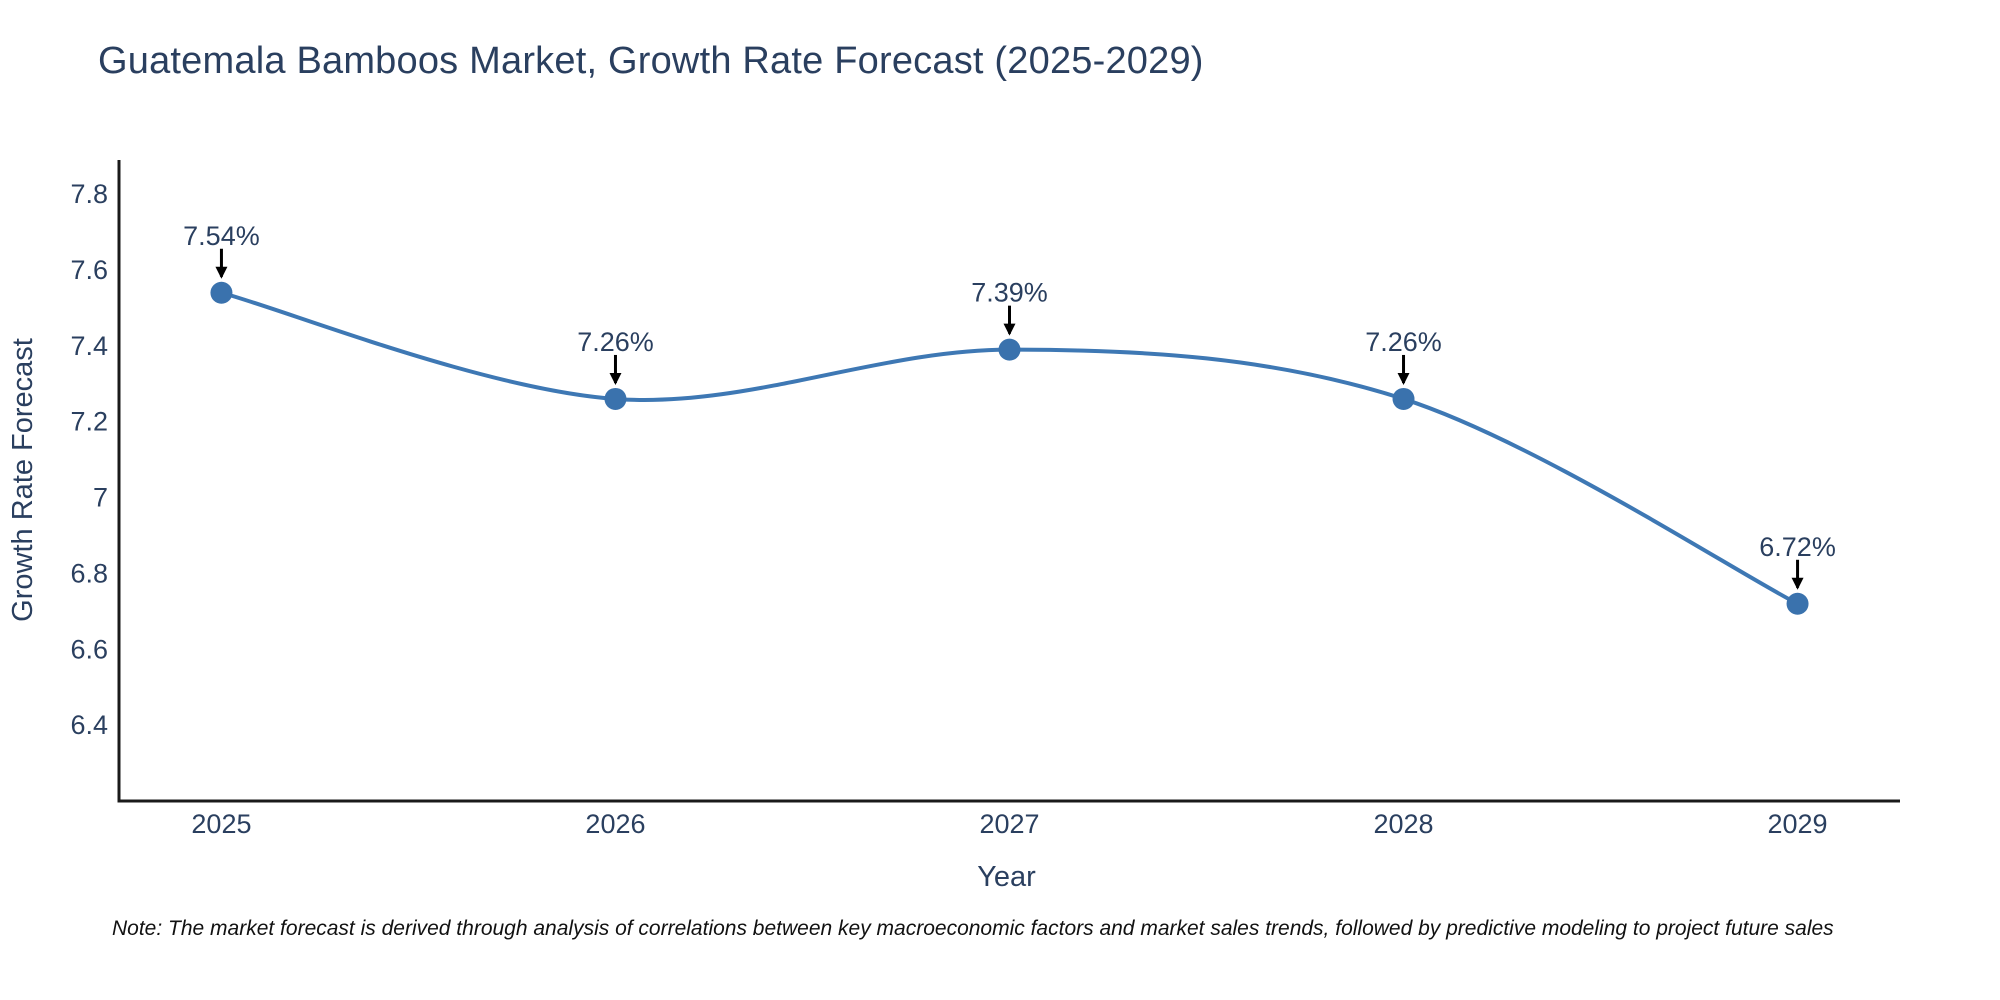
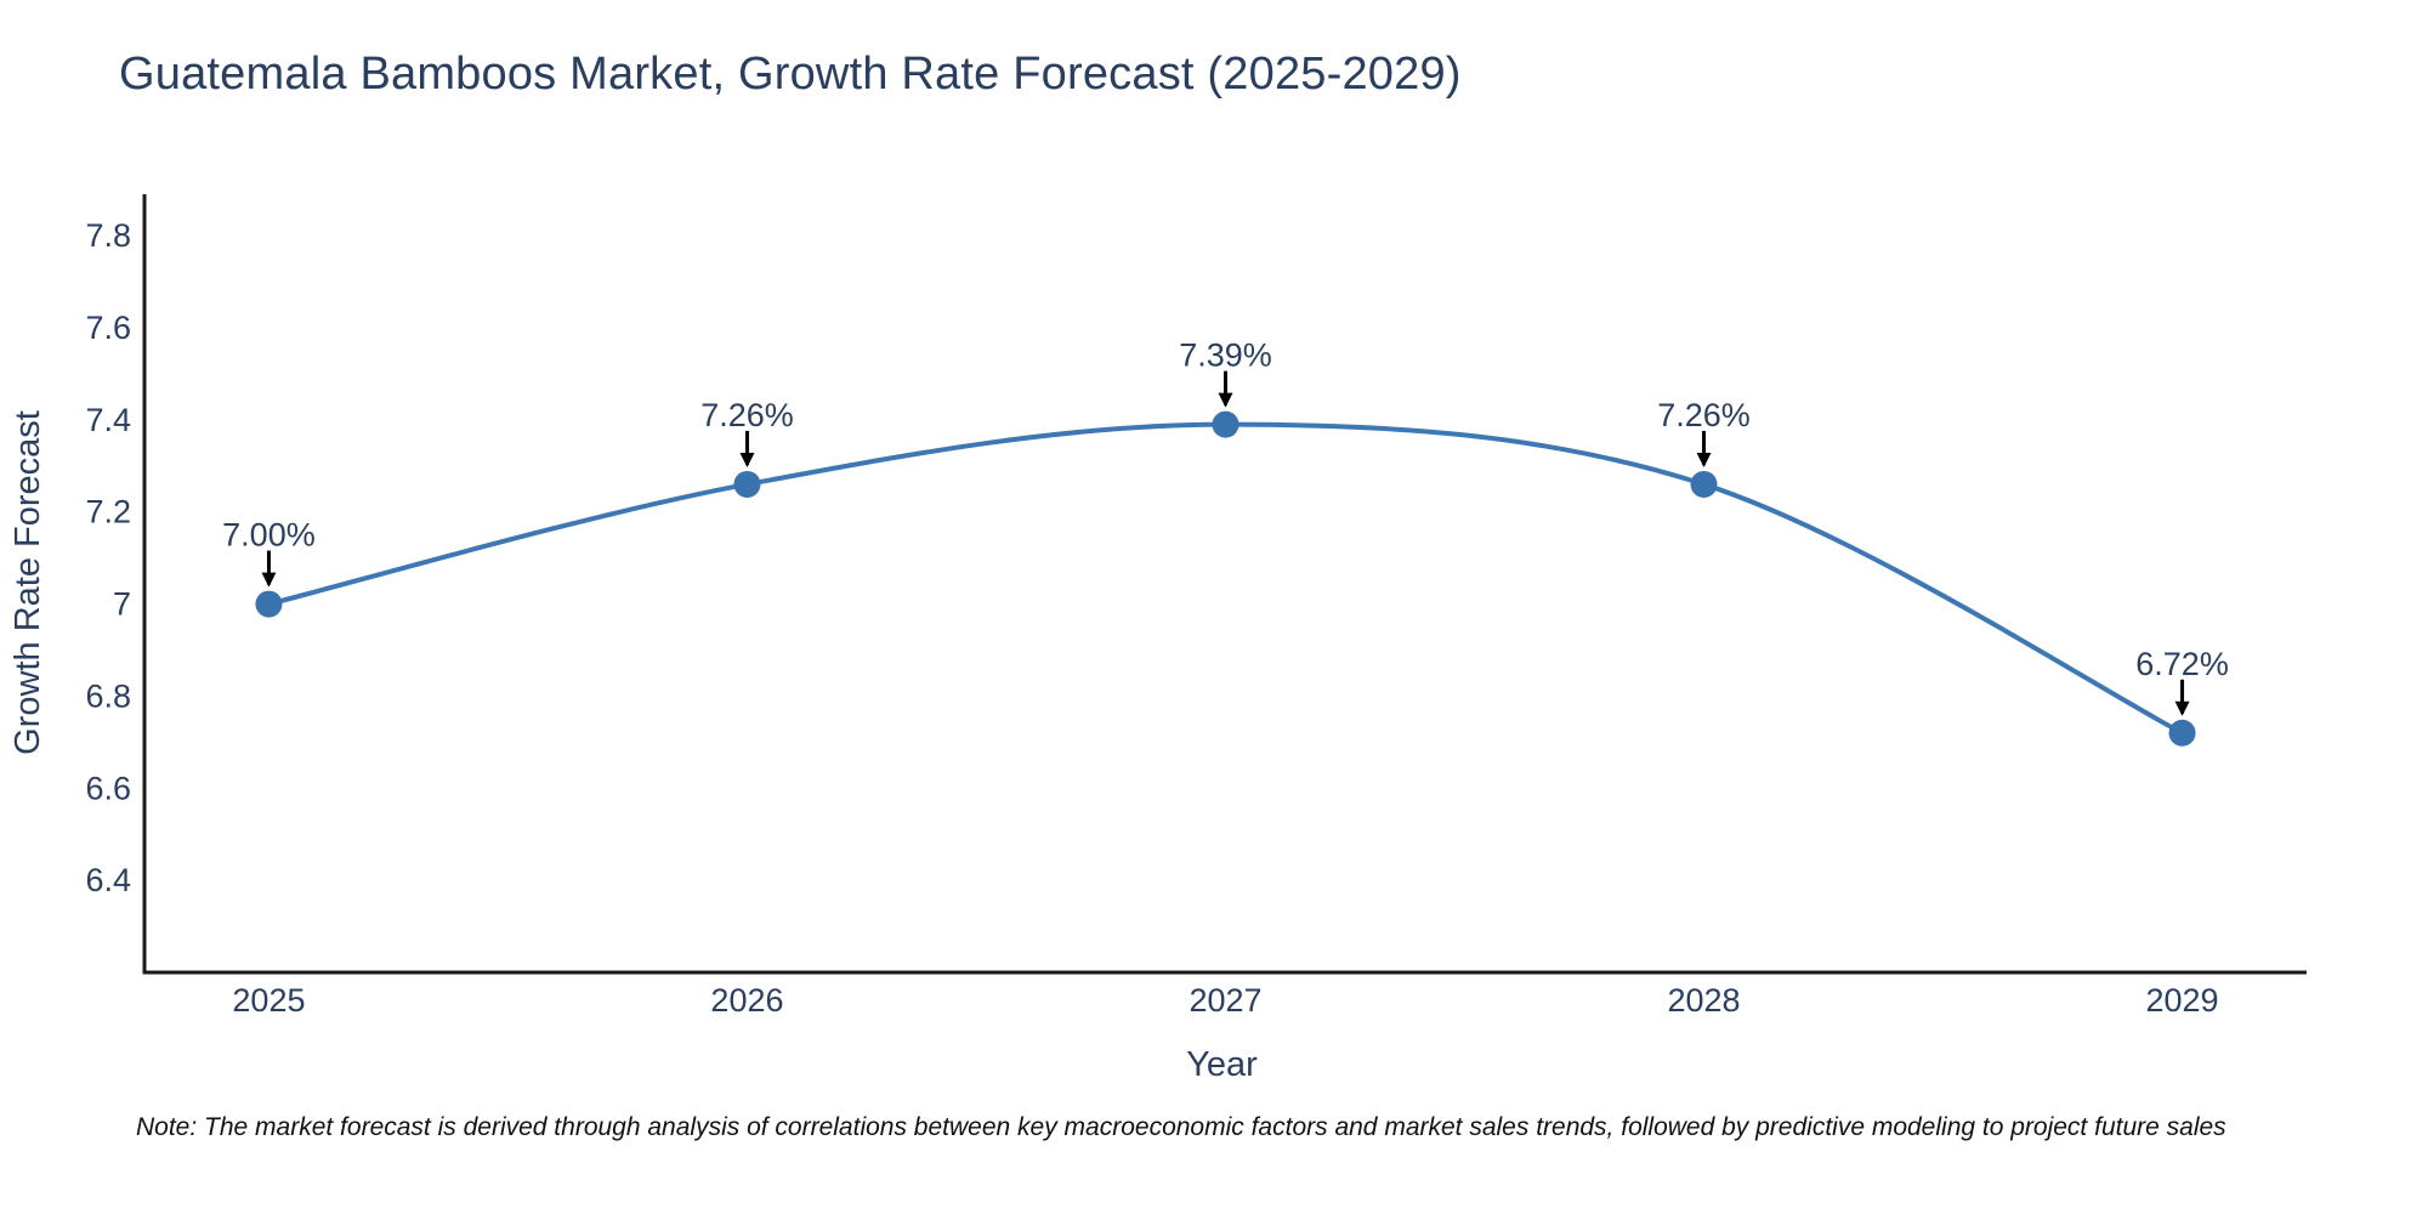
2025: 7.54% -> 7.00%
